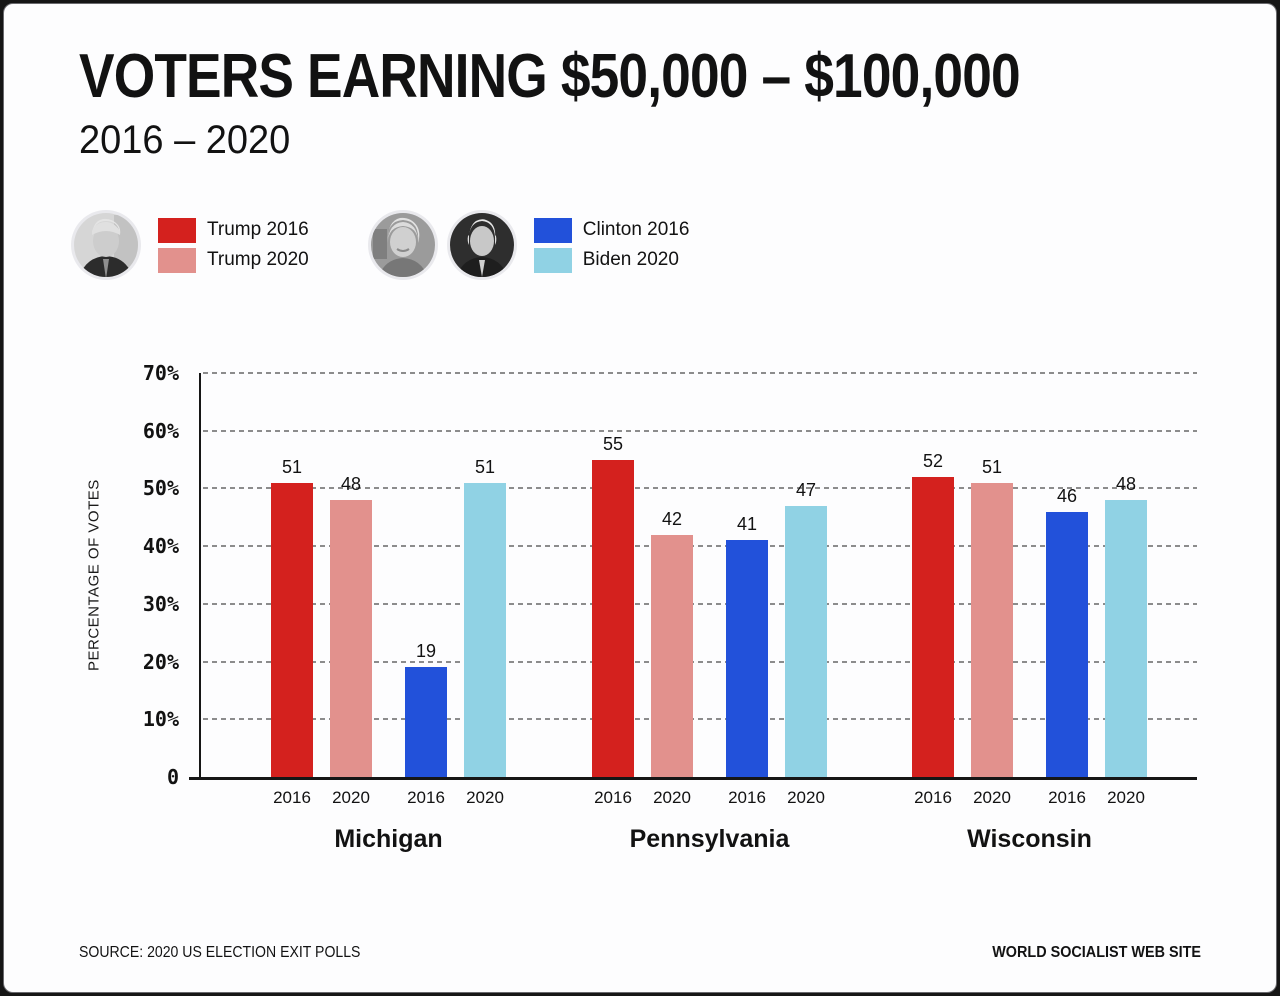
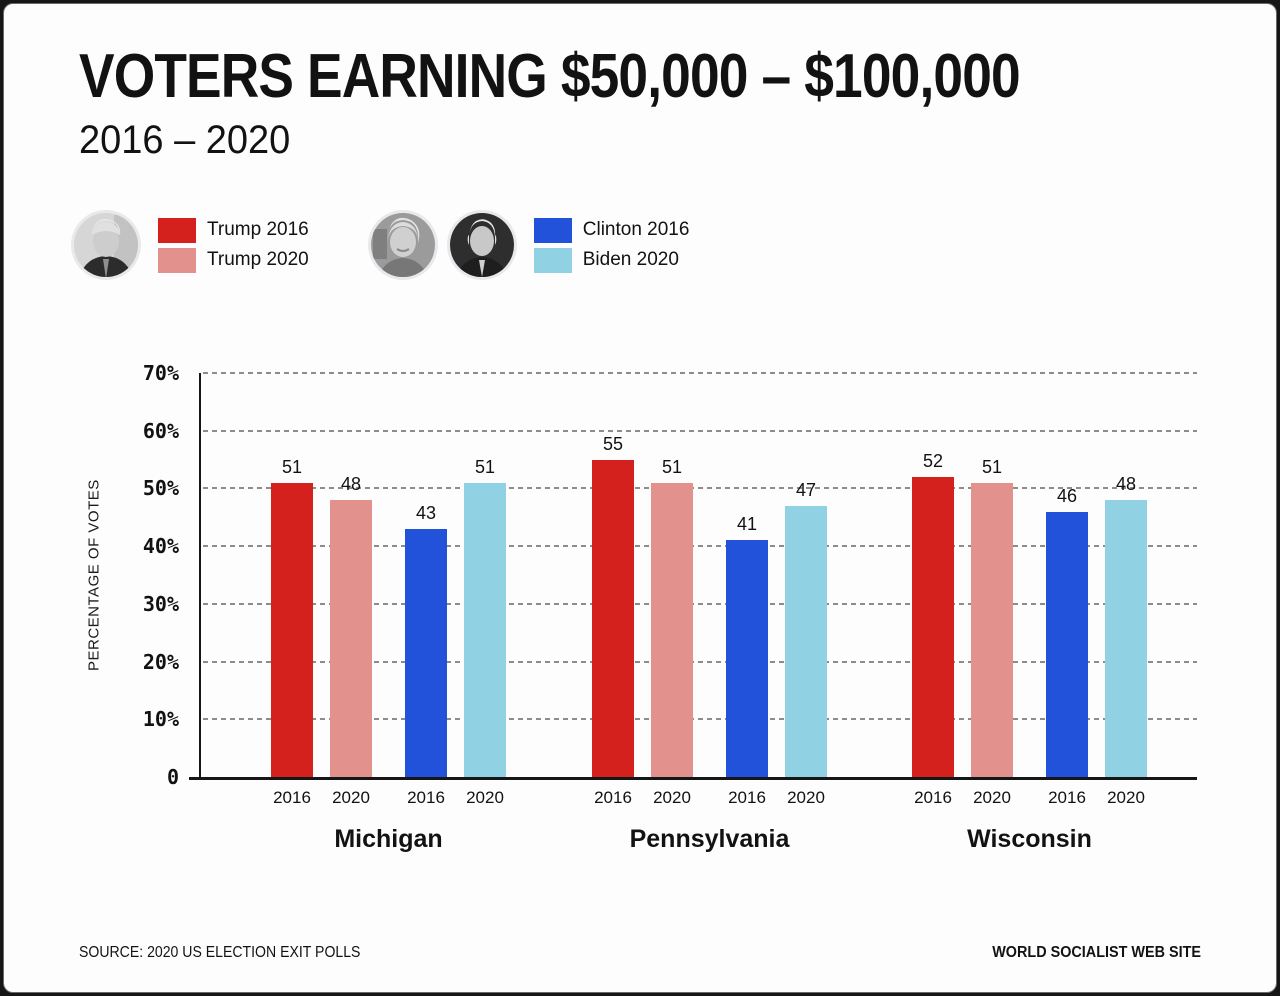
Clinton 2016/Michigan: 19 -> 43
Trump 2020/Pennsylvania: 42 -> 51
